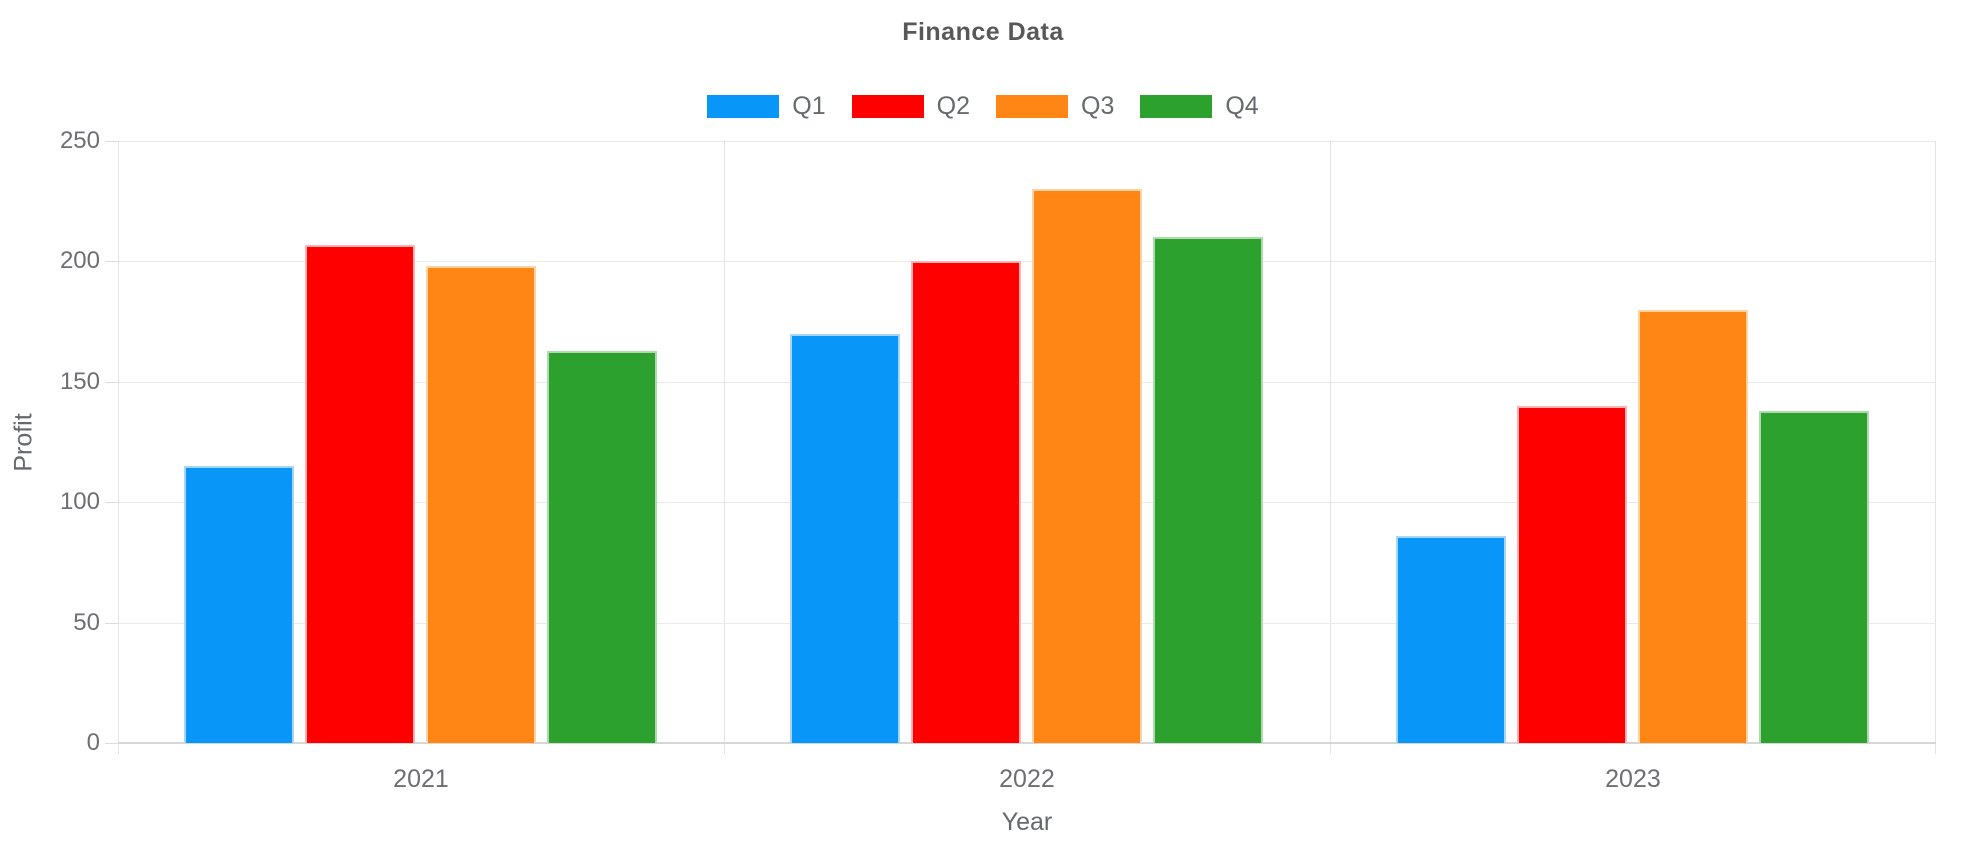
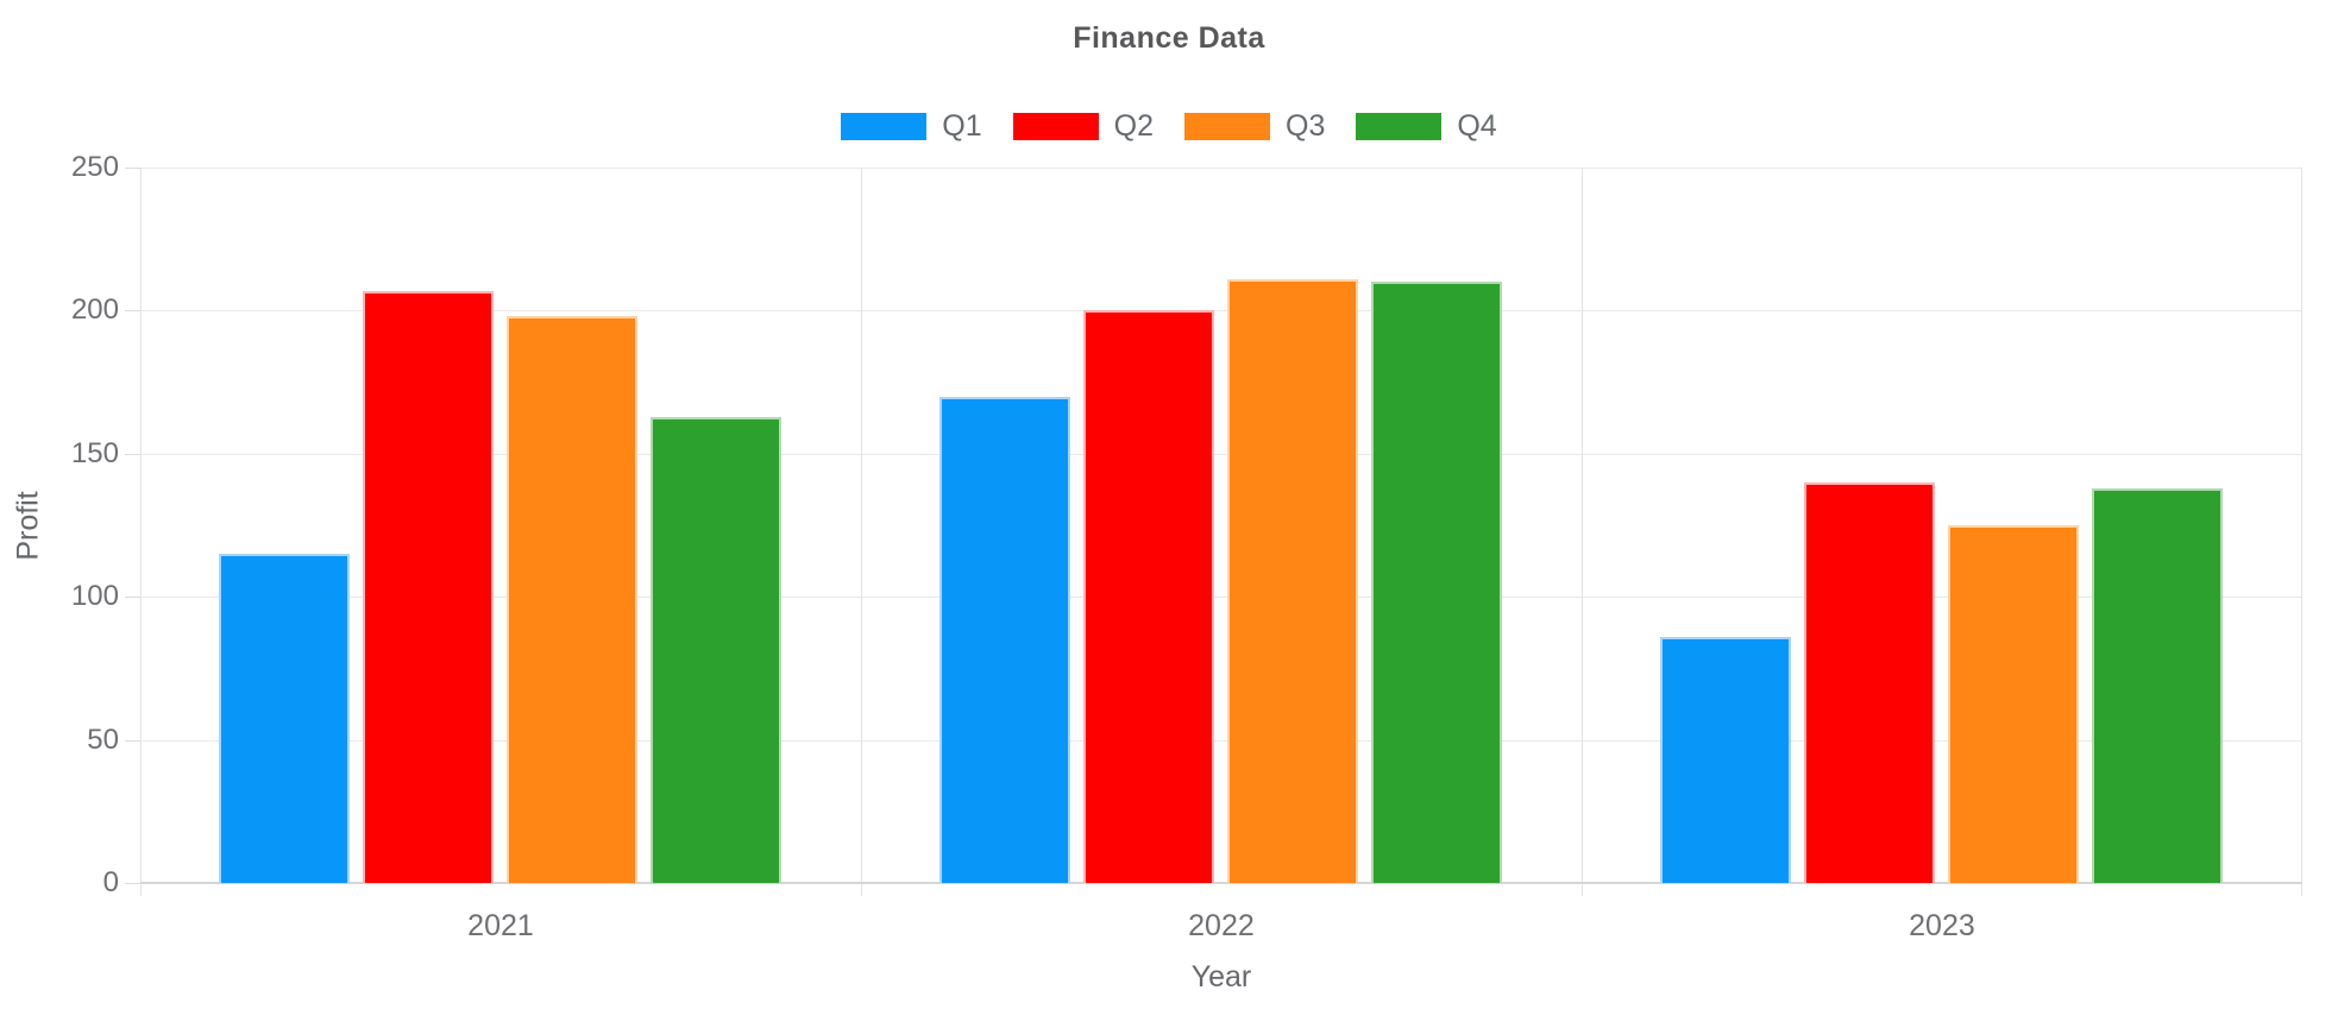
Q3/2022: 230 -> 211
Q3/2023: 180 -> 125
